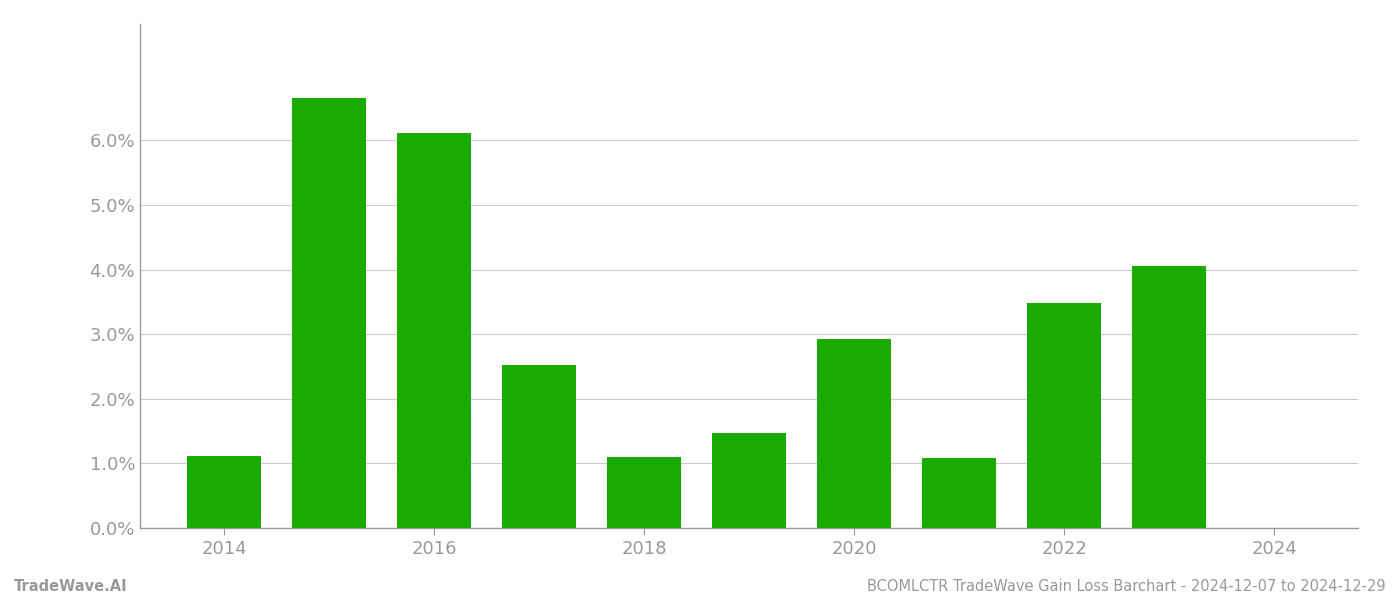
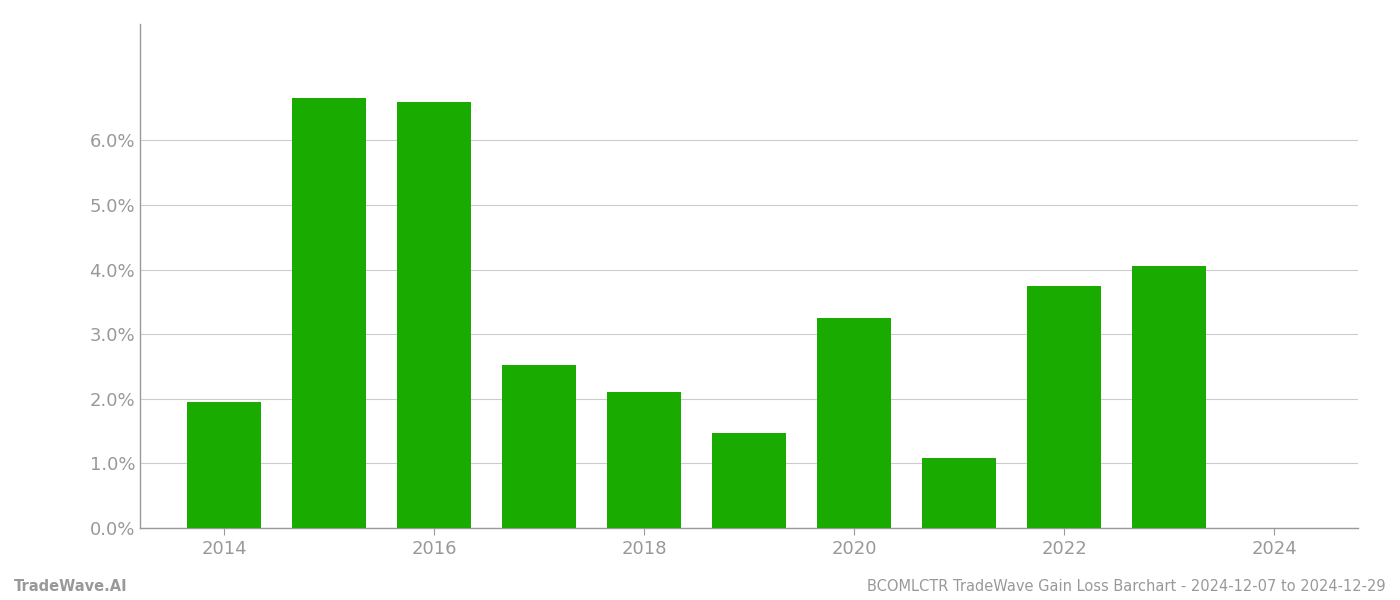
2014: 1.12% -> 1.95%
2016: 6.12% -> 6.60%
2018: 1.10% -> 2.10%
2020: 2.92% -> 3.25%
2022: 3.48% -> 3.75%
